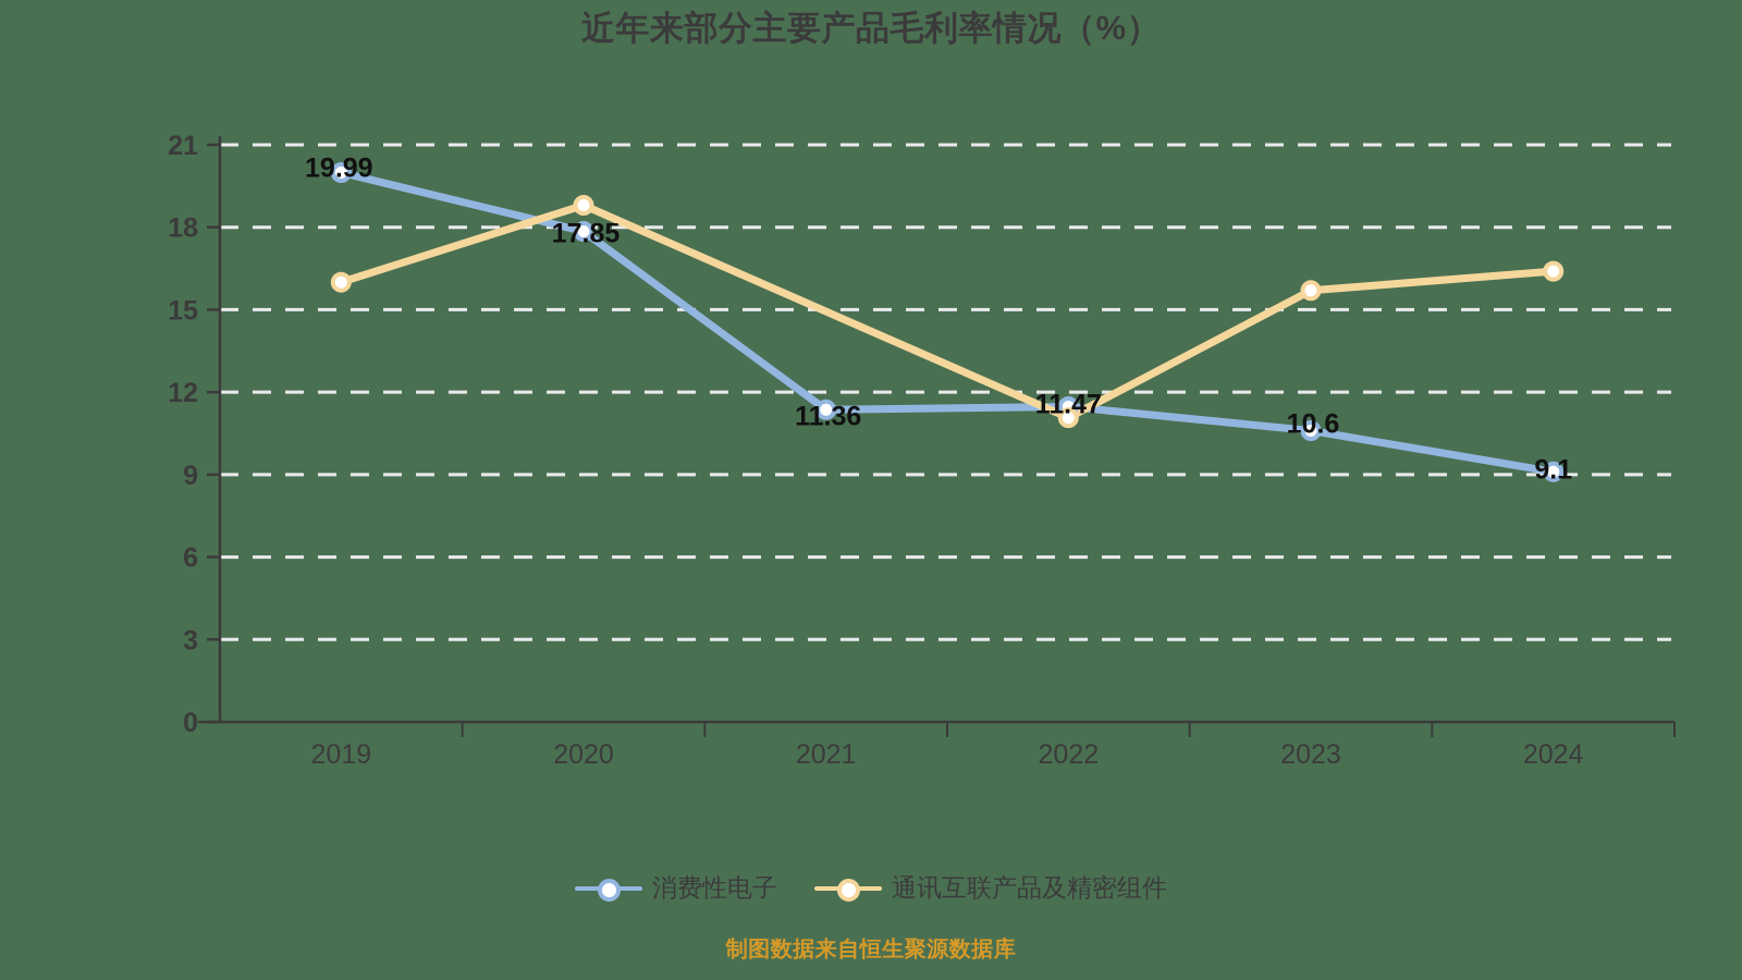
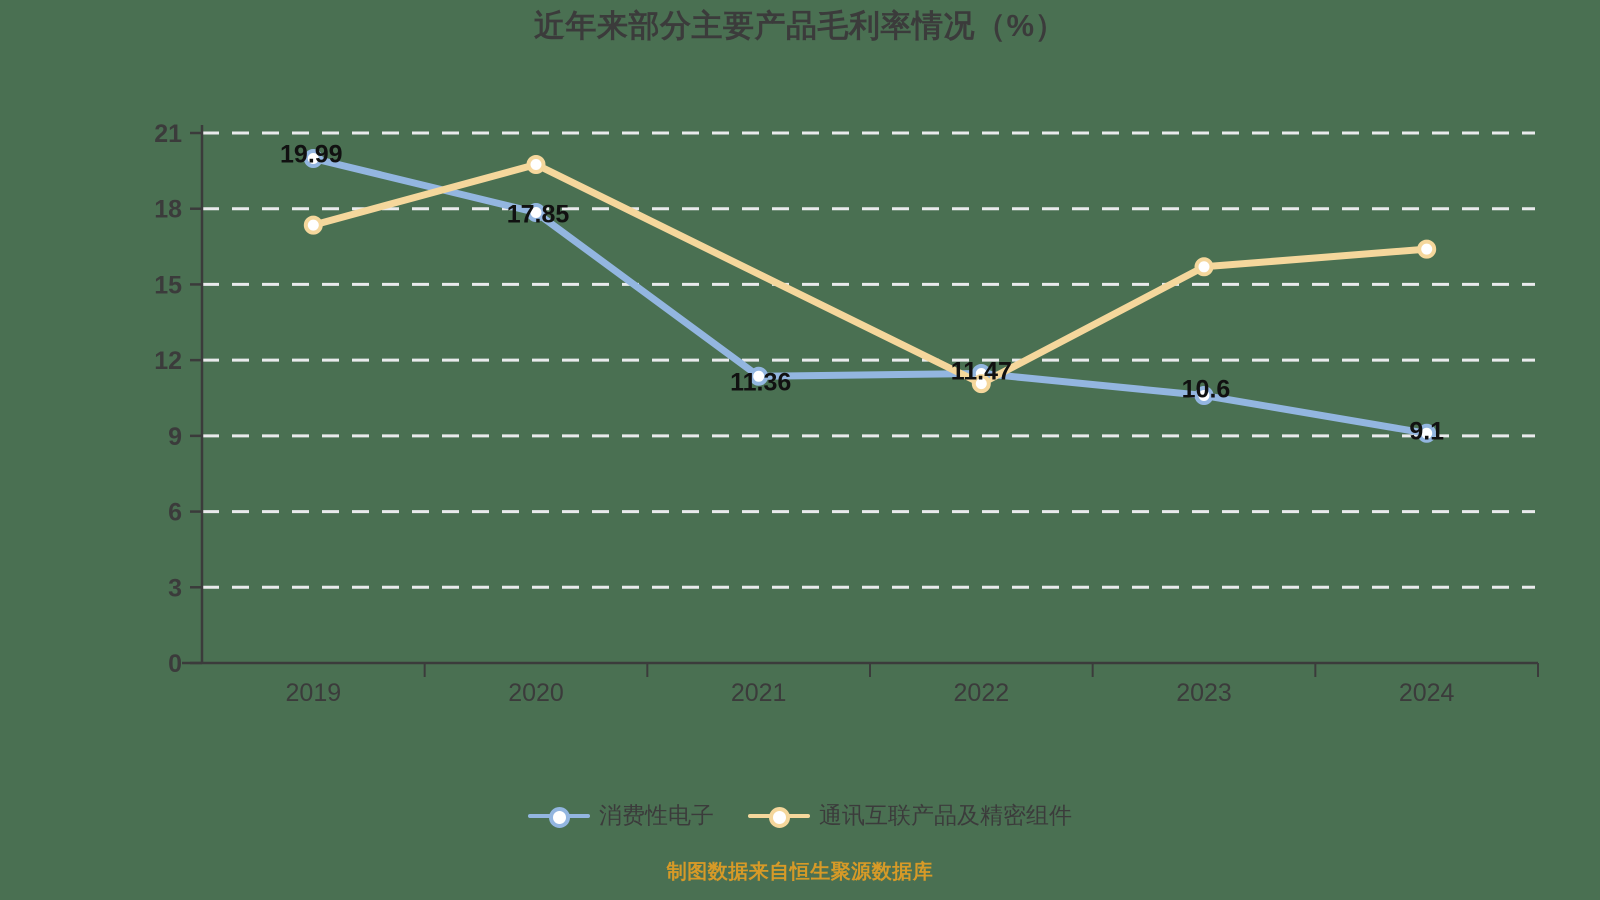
通讯互联产品及精密组件/2019: 16.0 -> 17.4
通讯互联产品及精密组件/2020: 18.8 -> 19.8
